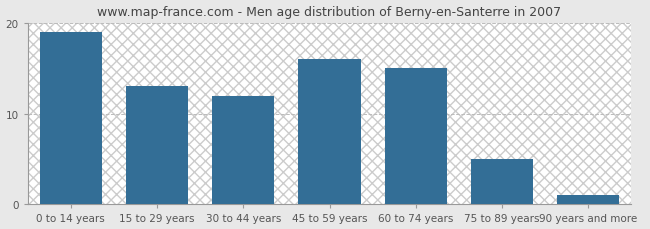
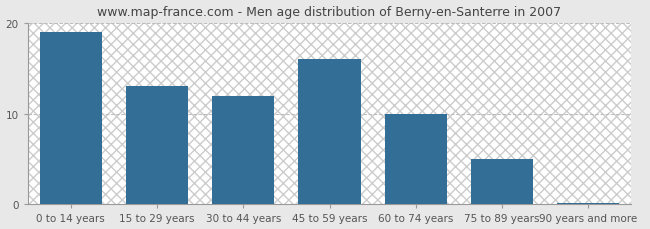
60 to 74 years: 15.0 -> 10.0
90 years and more: 1.0 -> 0.2
